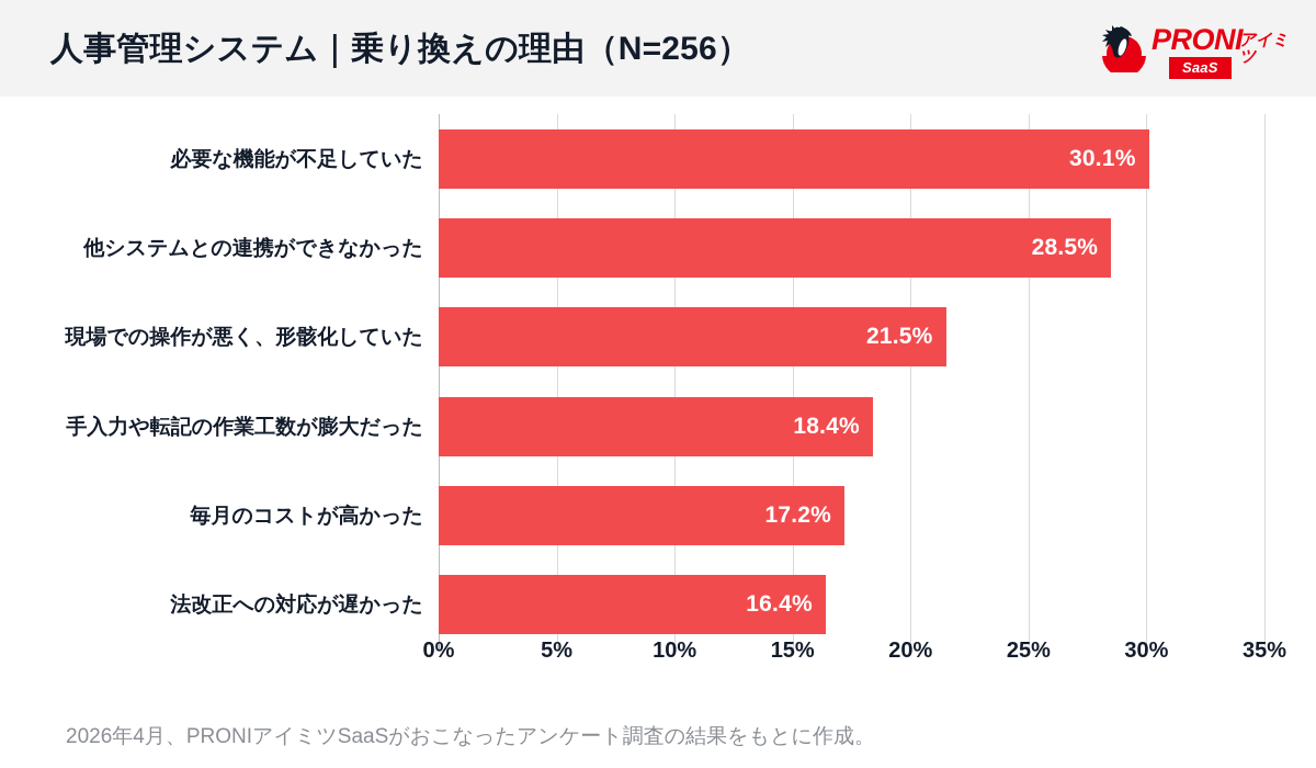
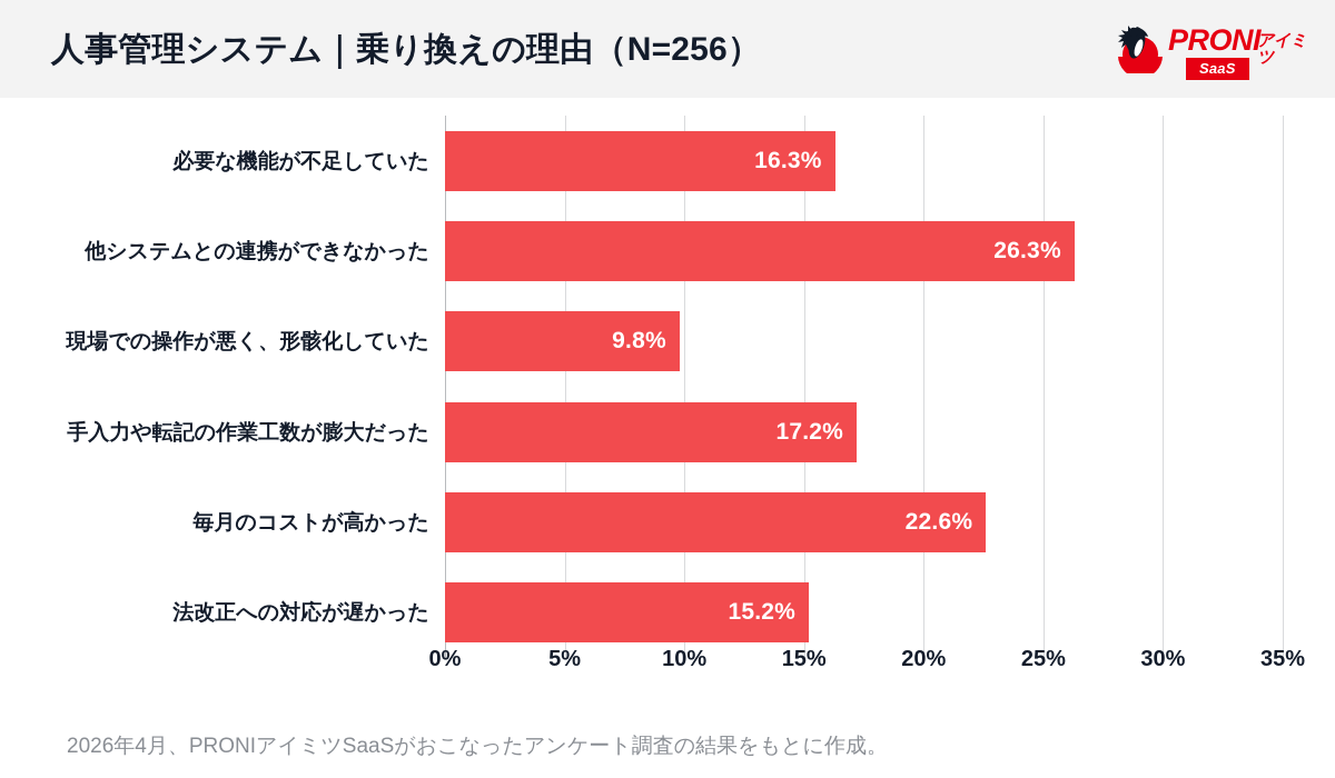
必要な機能が不足していた: 30.1% -> 16.3%
他システムとの連携ができなかった: 28.5% -> 26.3%
現場での操作が悪く、形骸化していた: 21.5% -> 9.8%
手入力や転記の作業工数が膨大だった: 18.4% -> 17.2%
毎月のコストが高かった: 17.2% -> 22.6%
法改正への対応が遅かった: 16.4% -> 15.2%
